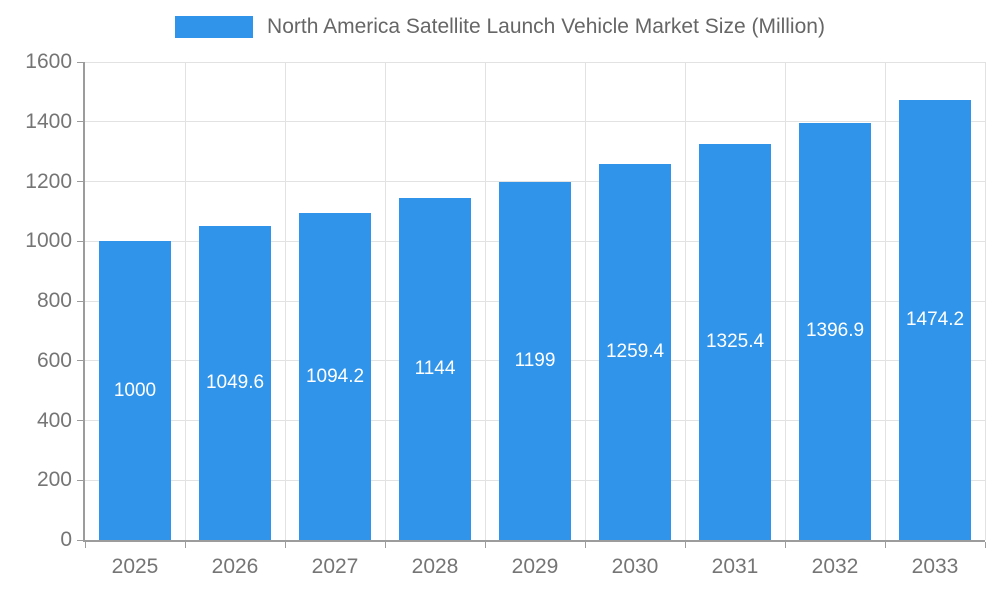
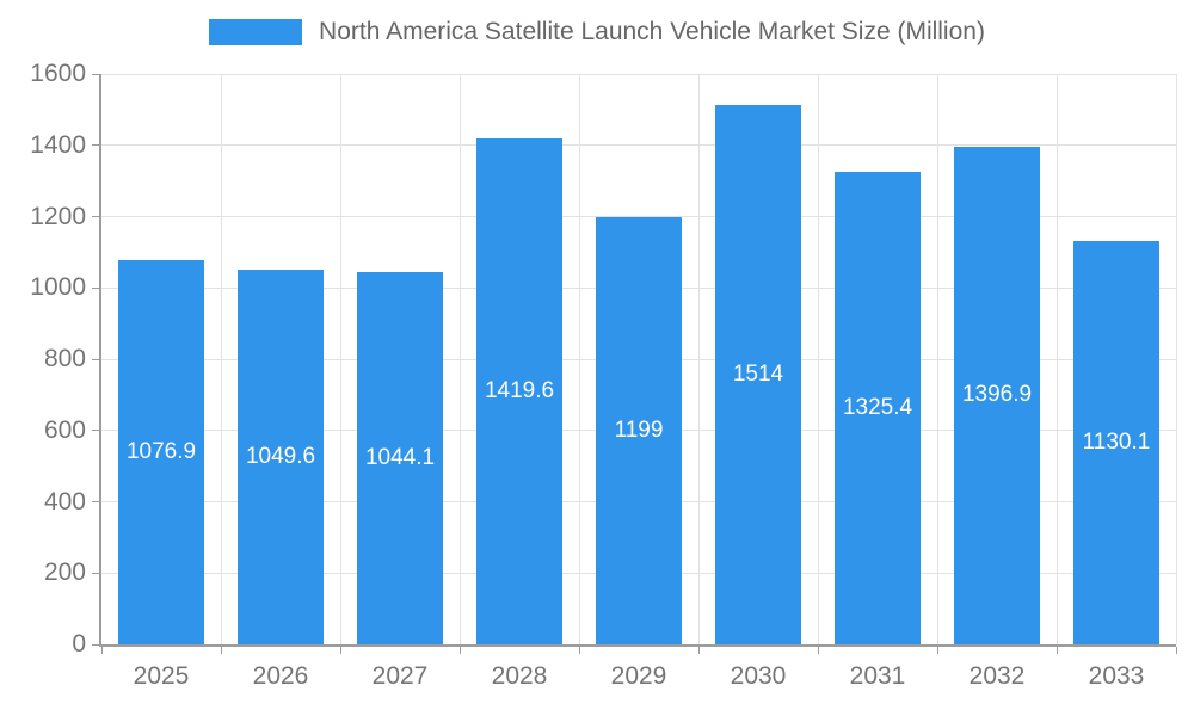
2025: 1000 -> 1076.9
2027: 1094.2 -> 1044.1
2028: 1144 -> 1419.6
2030: 1259.4 -> 1514
2033: 1474.2 -> 1130.1
